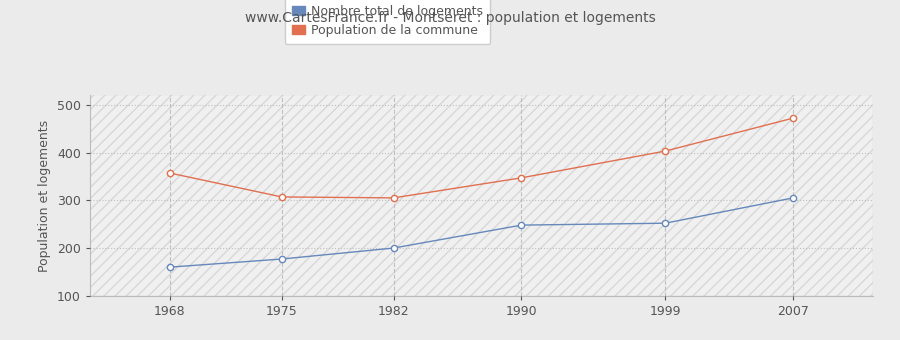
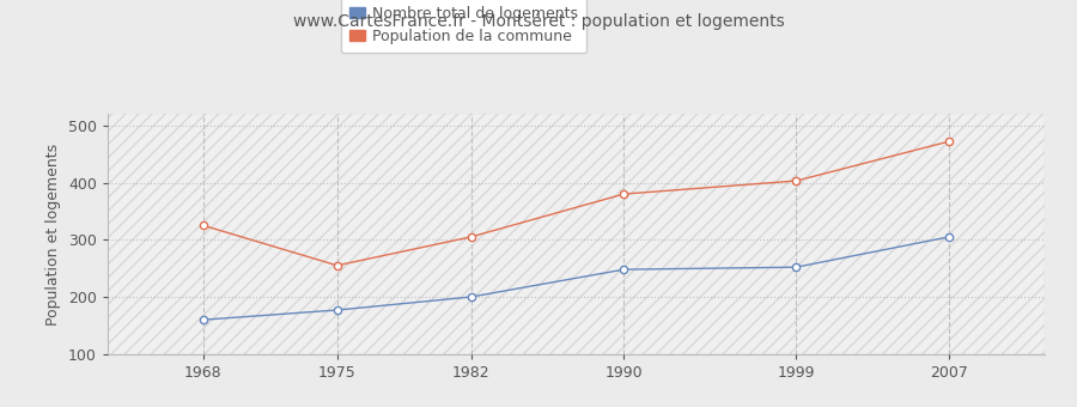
Population de la commune/1968: 357 -> 325
Population de la commune/1975: 307 -> 255
Population de la commune/1990: 347 -> 380
